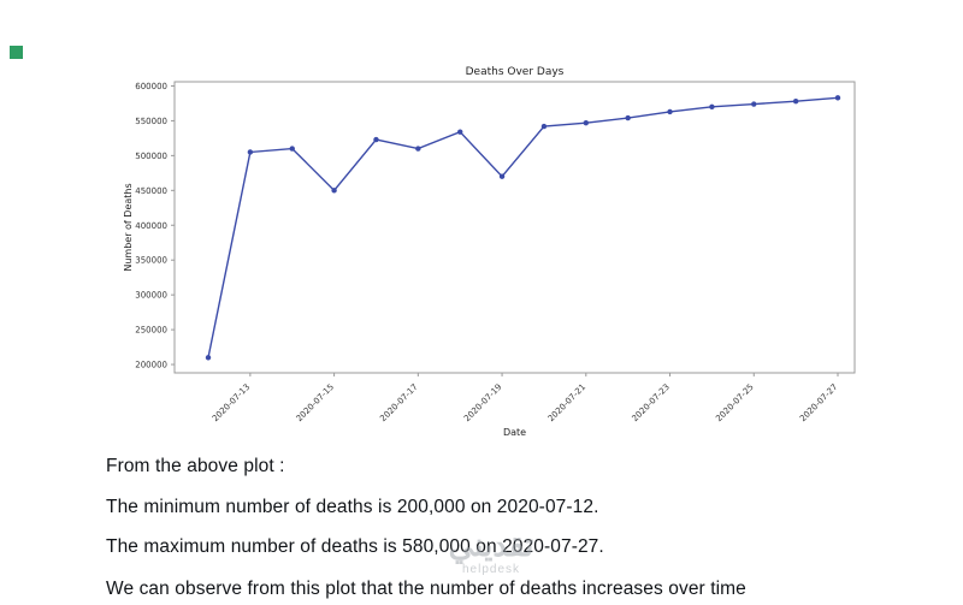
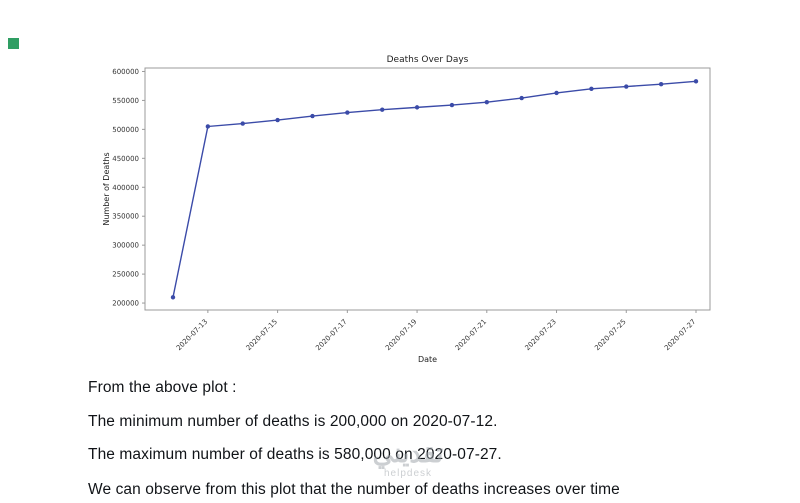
2020-07-15: 450000 -> 520000
2020-07-17: 510000 -> 530000
2020-07-19: 470000 -> 540000
